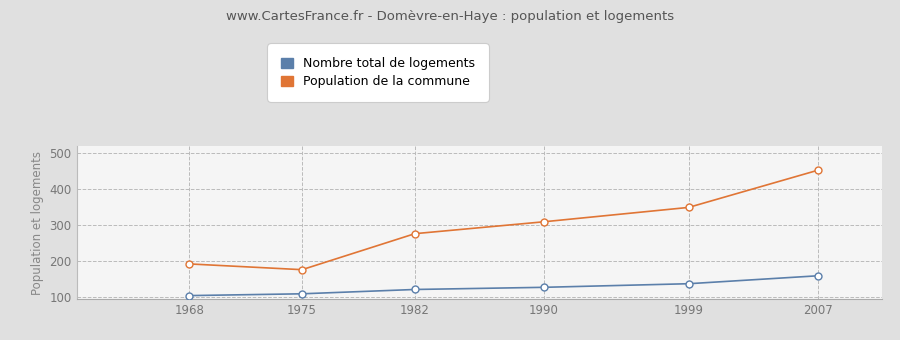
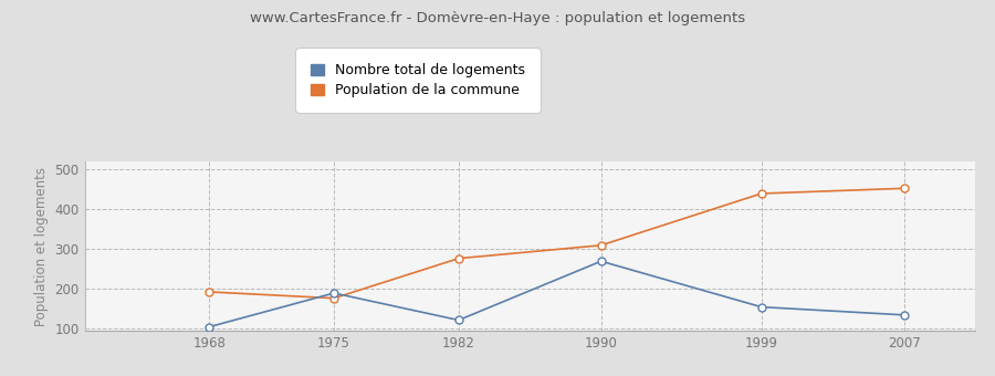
Nombre total de logements/1975: 110 -> 190
Nombre total de logements/1990: 128 -> 270
Nombre total de logements/1999: 138 -> 155
Population de la commune/1999: 350 -> 440
Nombre total de logements/2007: 160 -> 135
